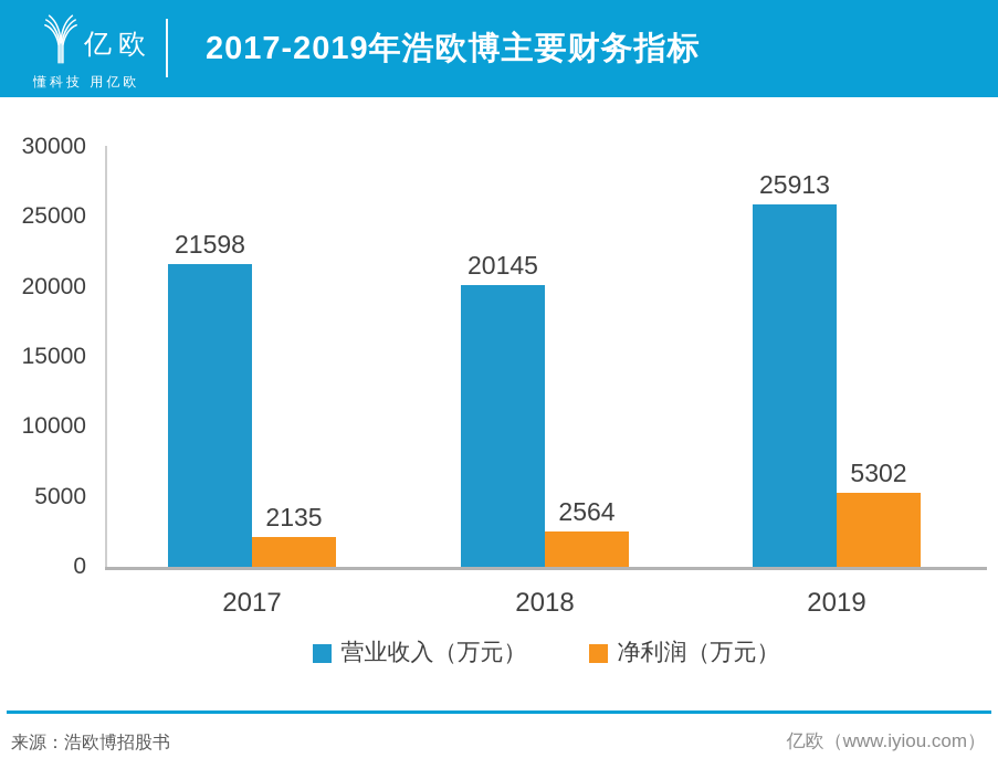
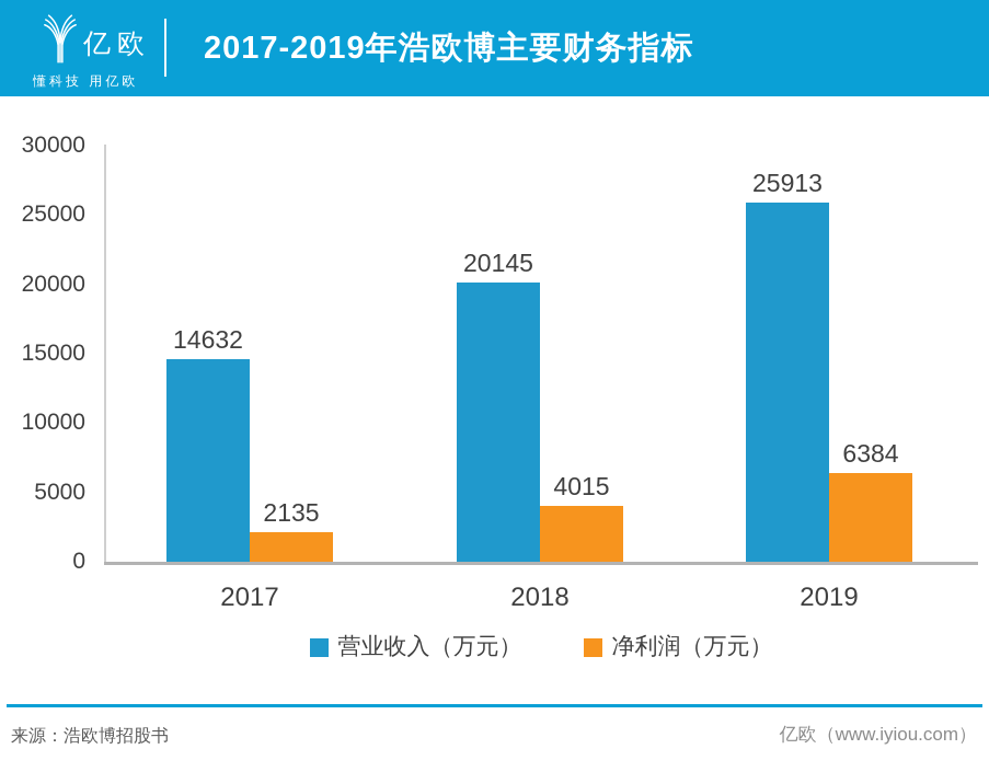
营业收入（万元）/2017: 21598 -> 14632
净利润（万元）/2018: 2564 -> 4015
净利润（万元）/2019: 5302 -> 6384
